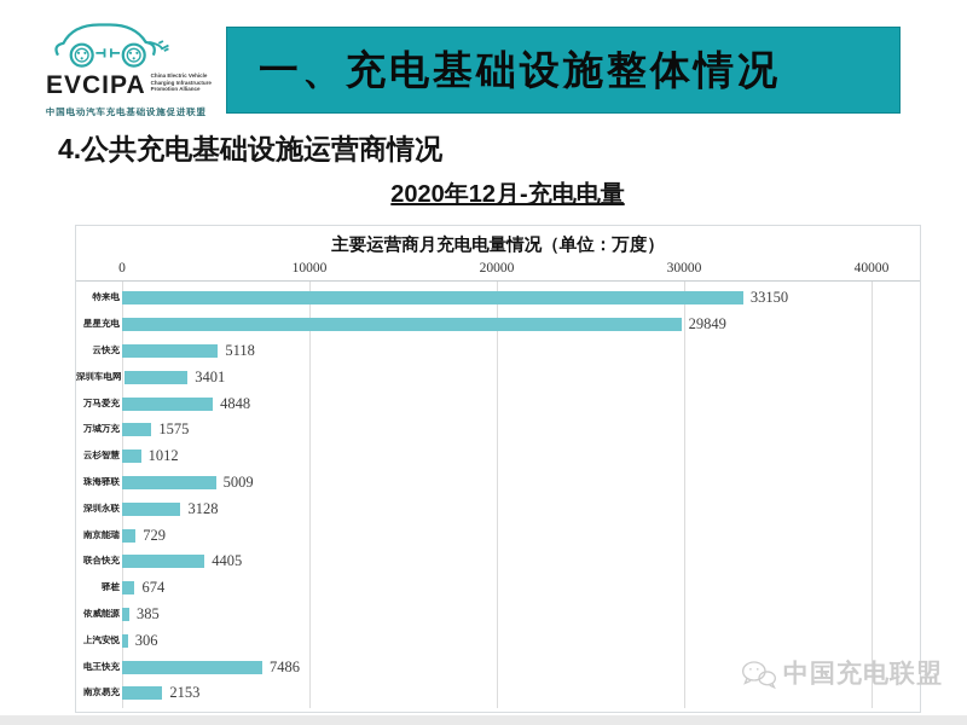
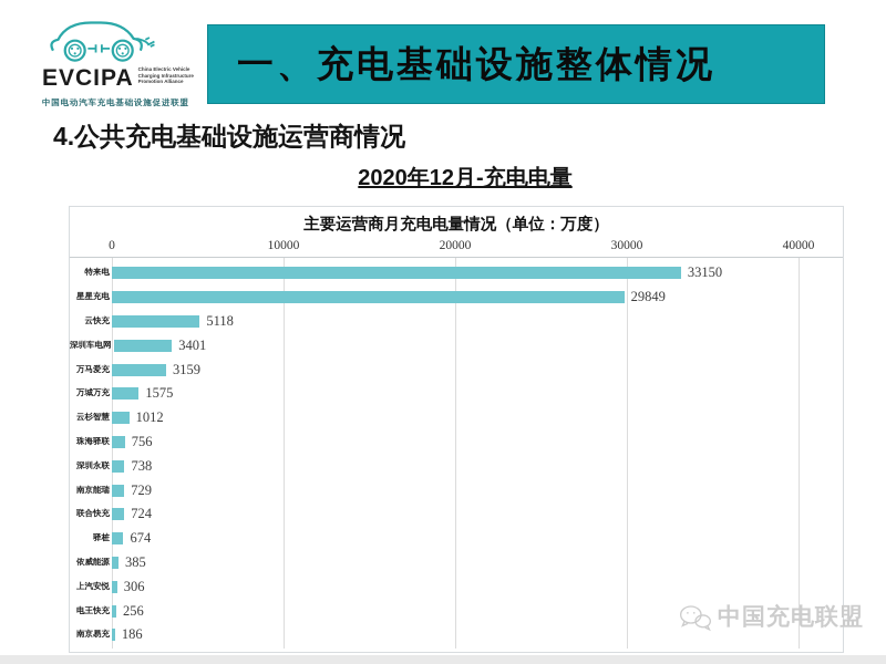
万马爱充: 4848 -> 3159
珠海驿联: 5009 -> 756
深圳永联: 3128 -> 738
联合快充: 4405 -> 724
电王快充: 7486 -> 256
南京易充: 2153 -> 186
